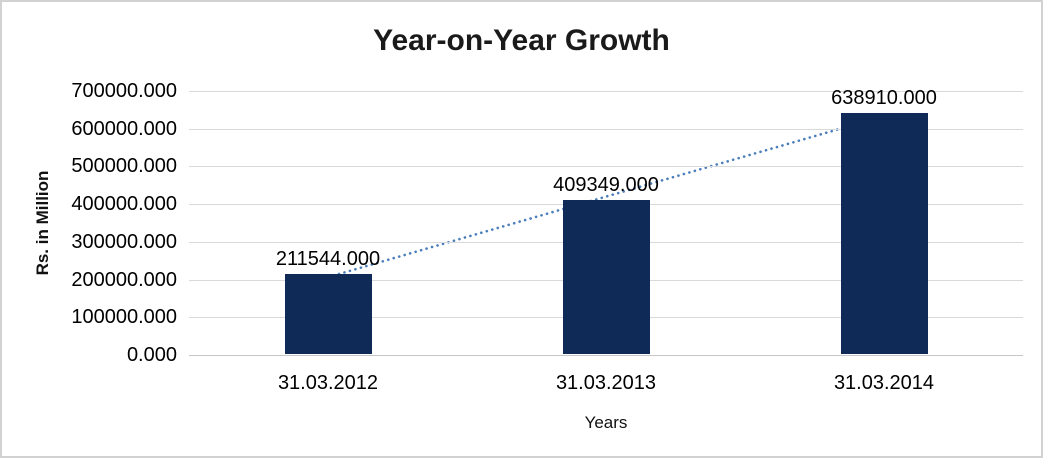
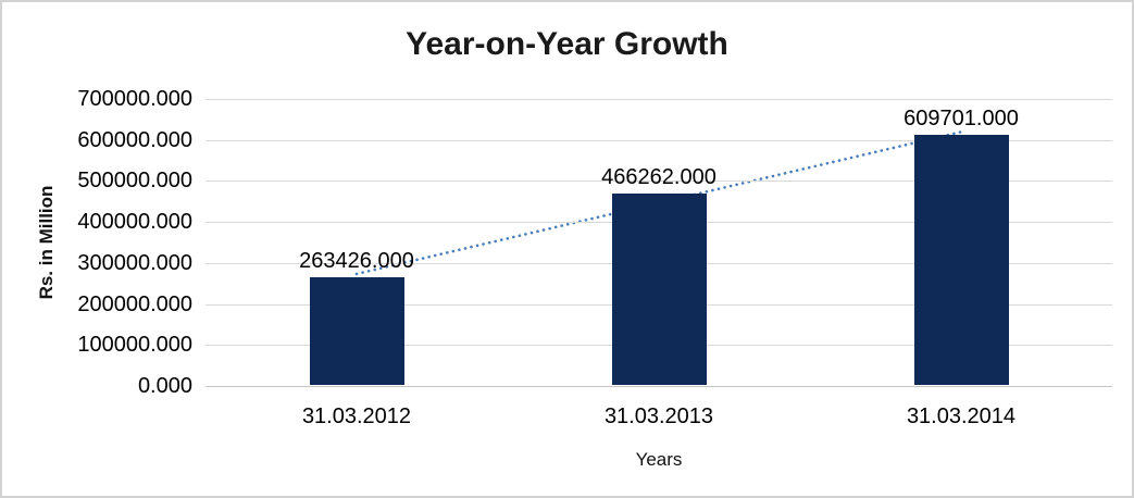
31.03.2012: 211544.000 -> 263426.000
31.03.2013: 409349.000 -> 466262.000
31.03.2014: 638910.000 -> 609701.000
